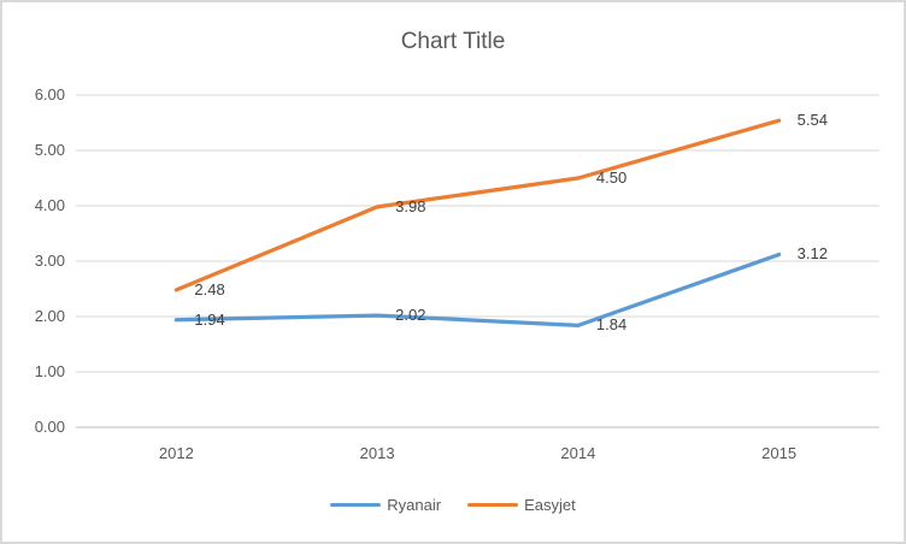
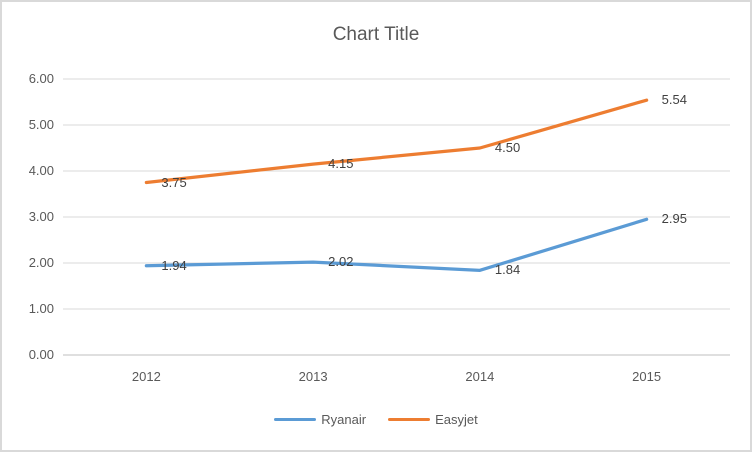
Easyjet/2012: 2.48 -> 3.75
Easyjet/2013: 3.98 -> 4.15
Ryanair/2015: 3.12 -> 2.95
